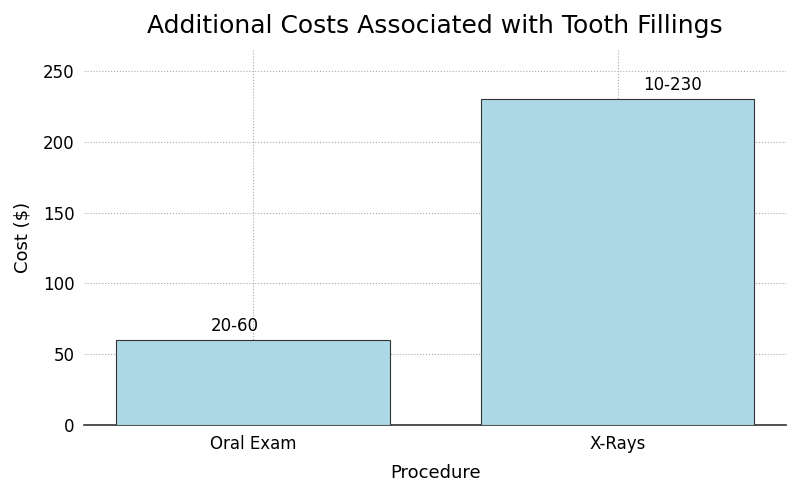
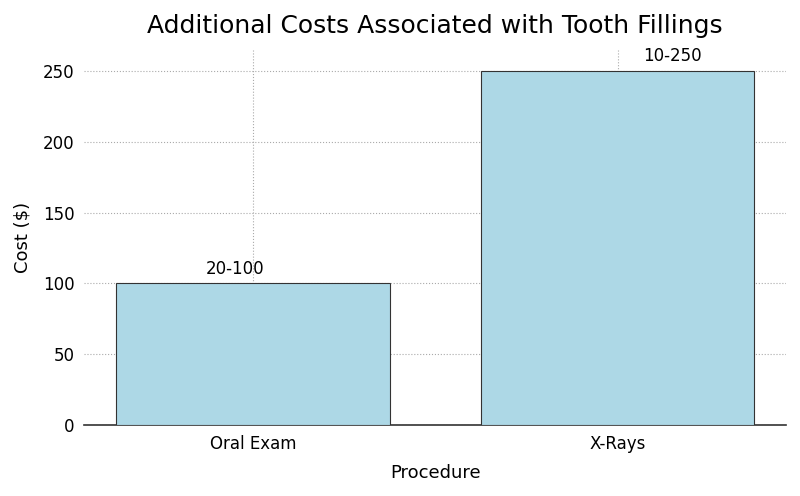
Oral Exam: 60 -> 100
X-Rays: 230 -> 250
